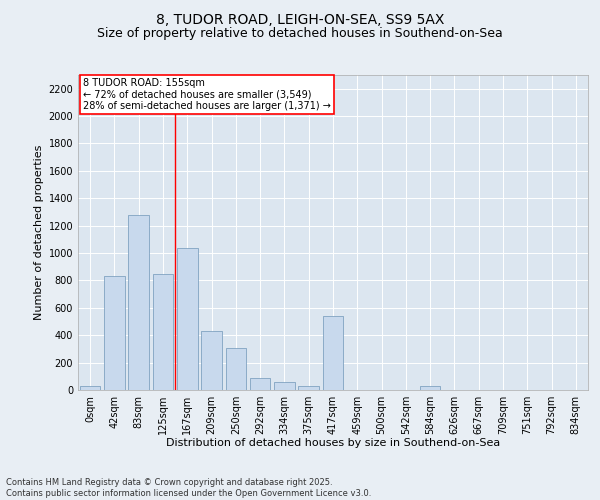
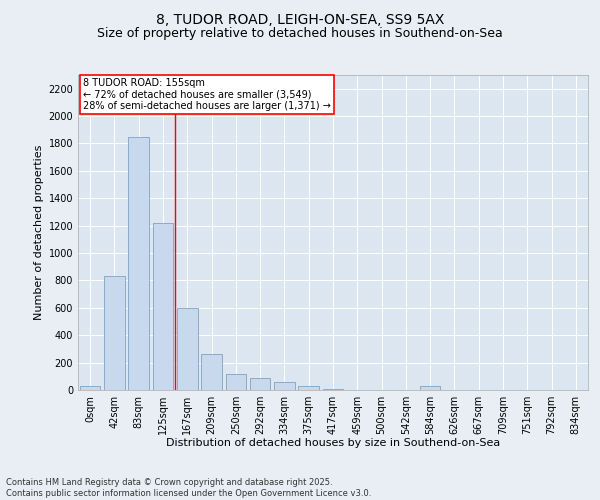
83sqm: 1280 -> 1850
125sqm: 850 -> 1220
167sqm: 1040 -> 600
209sqm: 430 -> 260
250sqm: 310 -> 120
417sqm: 540 -> 10
